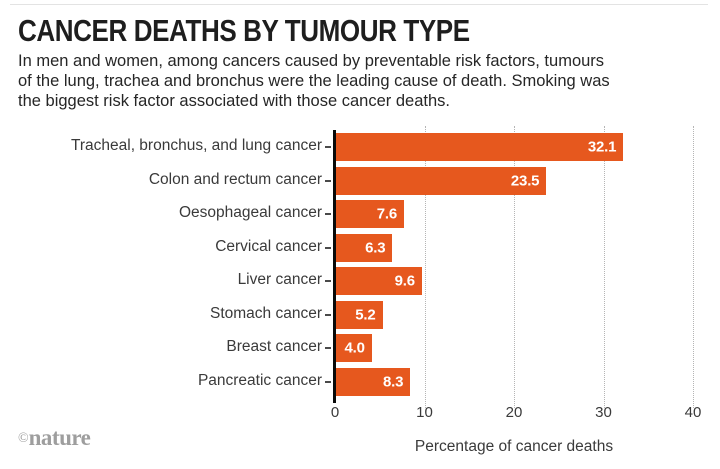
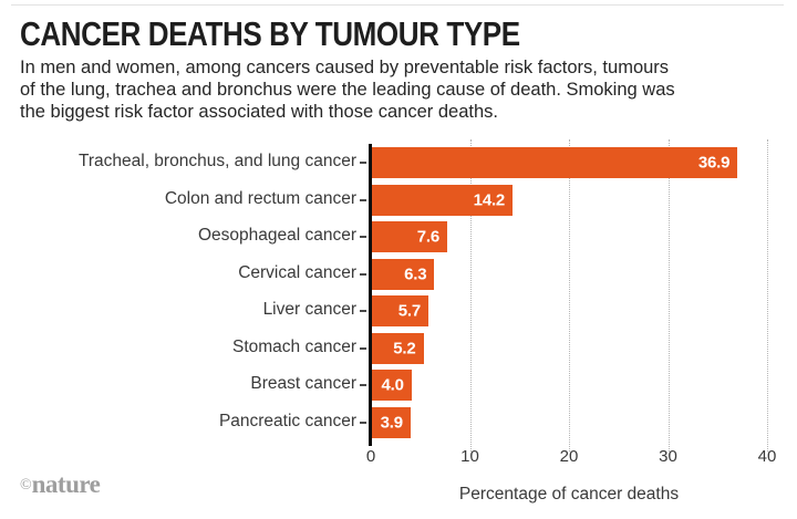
Tracheal, bronchus, and lung cancer: 32.1 -> 36.9
Colon and rectum cancer: 23.5 -> 14.2
Liver cancer: 9.6 -> 5.7
Pancreatic cancer: 8.3 -> 3.9
